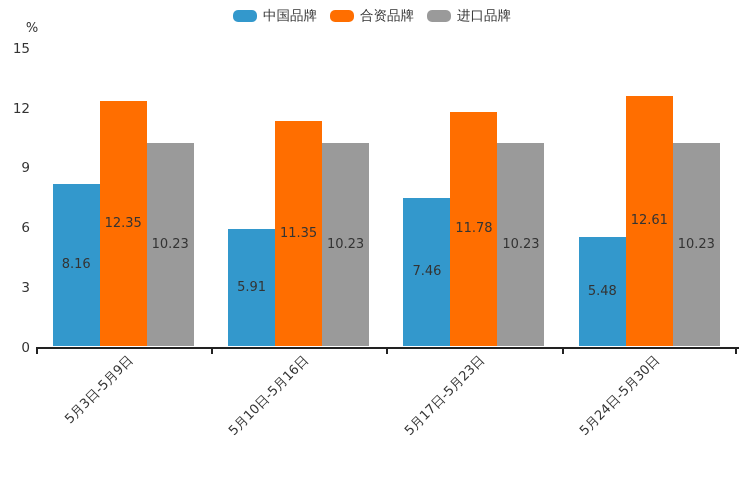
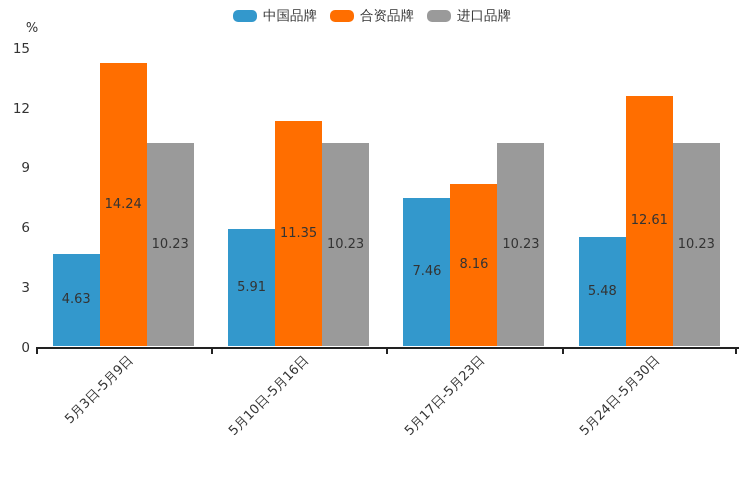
中国品牌/5月3日-5月9日: 8.16 -> 4.63
合资品牌/5月3日-5月9日: 12.35 -> 14.24
合资品牌/5月17日-5月23日: 11.78 -> 8.16
